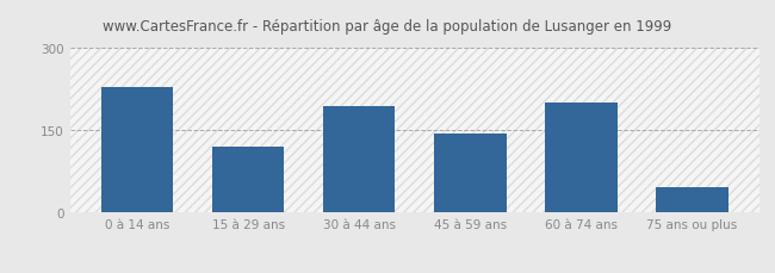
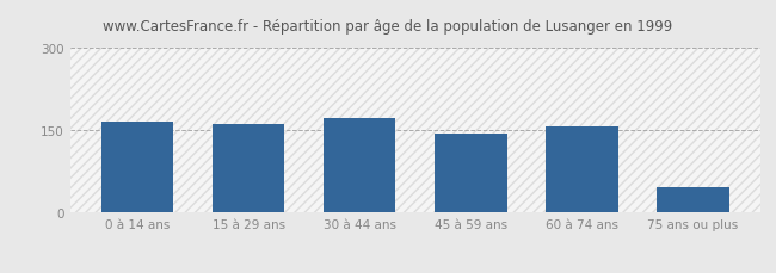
0 à 14 ans: 230 -> 166
15 à 29 ans: 120 -> 161
30 à 44 ans: 195 -> 172
60 à 74 ans: 200 -> 157
